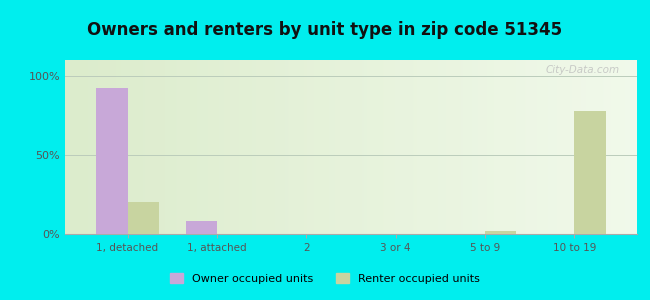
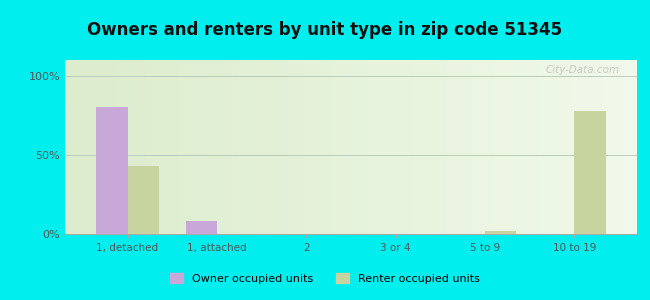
Owner occupied units/1, detached: 92% -> 80%
Renter occupied units/1, detached: 20% -> 43%
